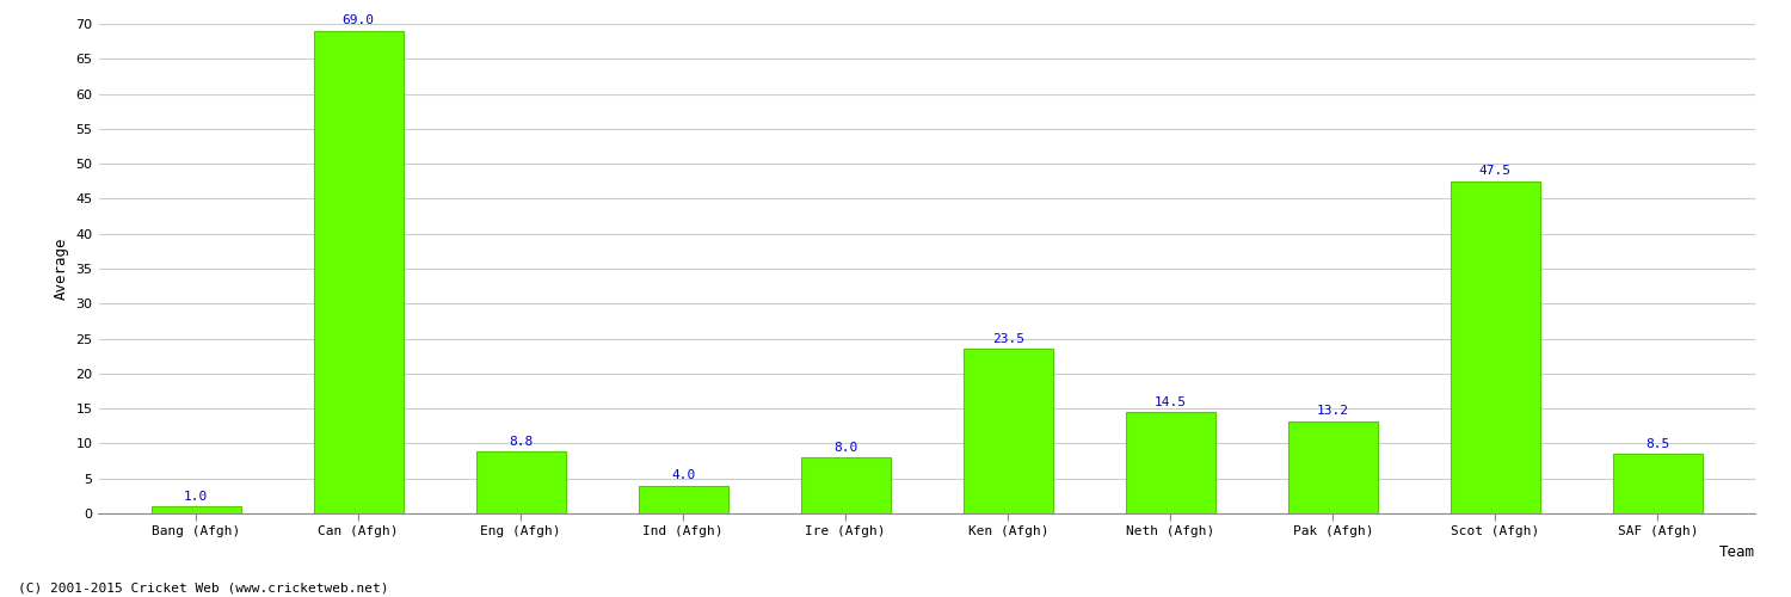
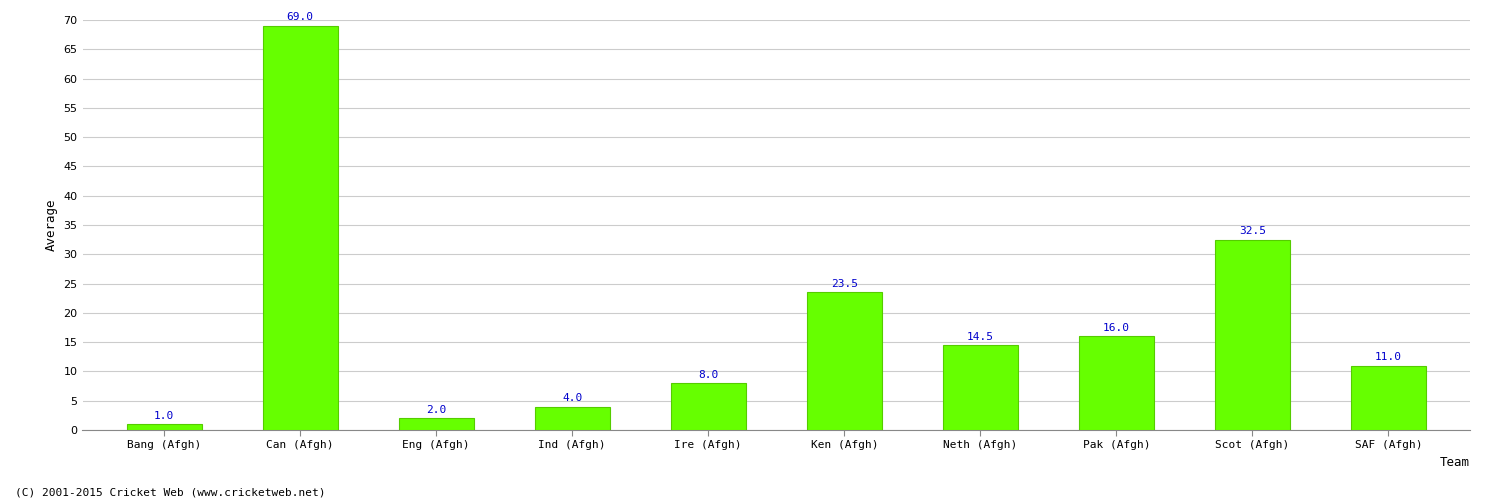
Eng (Afgh): 8.8 -> 2.0
Pak (Afgh): 13.2 -> 16.0
Scot (Afgh): 47.5 -> 32.5
SAF (Afgh): 8.5 -> 11.0
